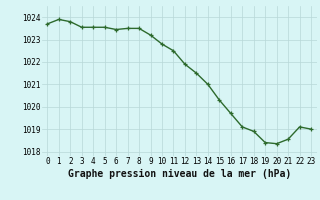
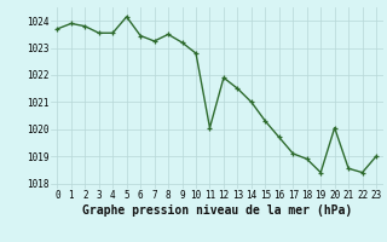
5: 1023.55 -> 1024.15
7: 1023.50 -> 1023.25
11: 1022.50 -> 1020.05
20: 1018.35 -> 1020.05
22: 1019.10 -> 1018.40
